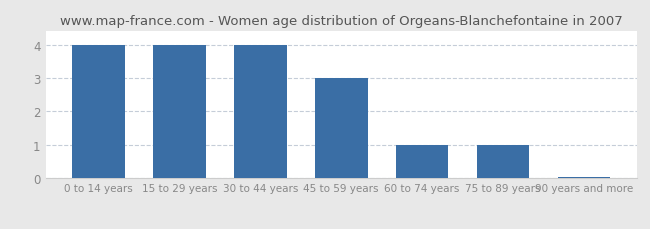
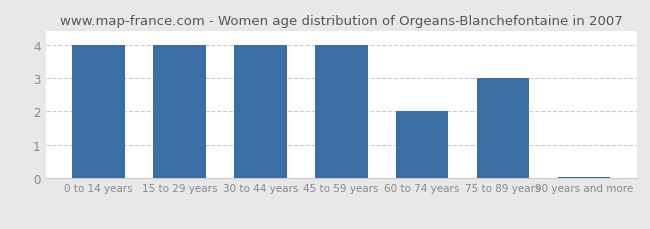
45 to 59 years: 3.00 -> 4.00
60 to 74 years: 1.00 -> 2.00
75 to 89 years: 1.00 -> 3.00
